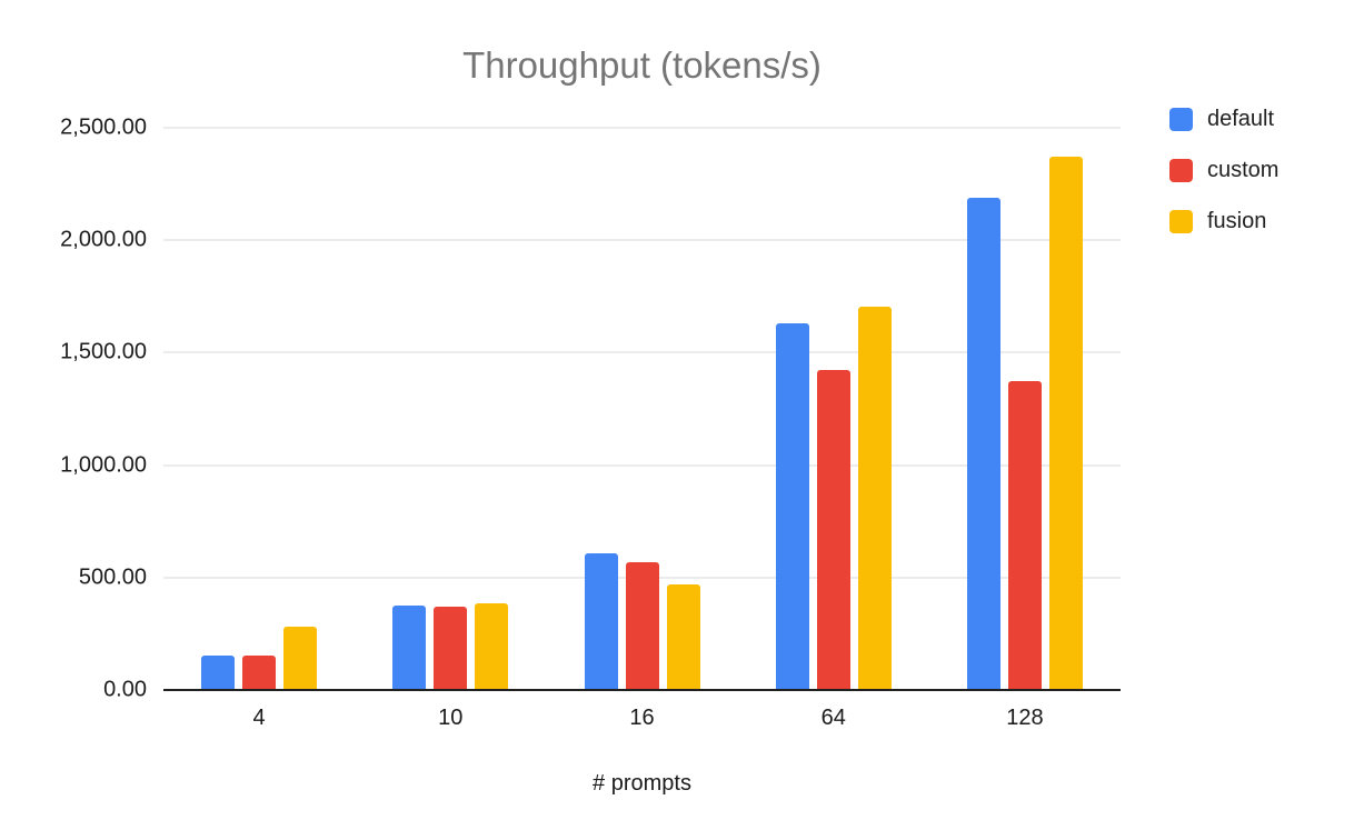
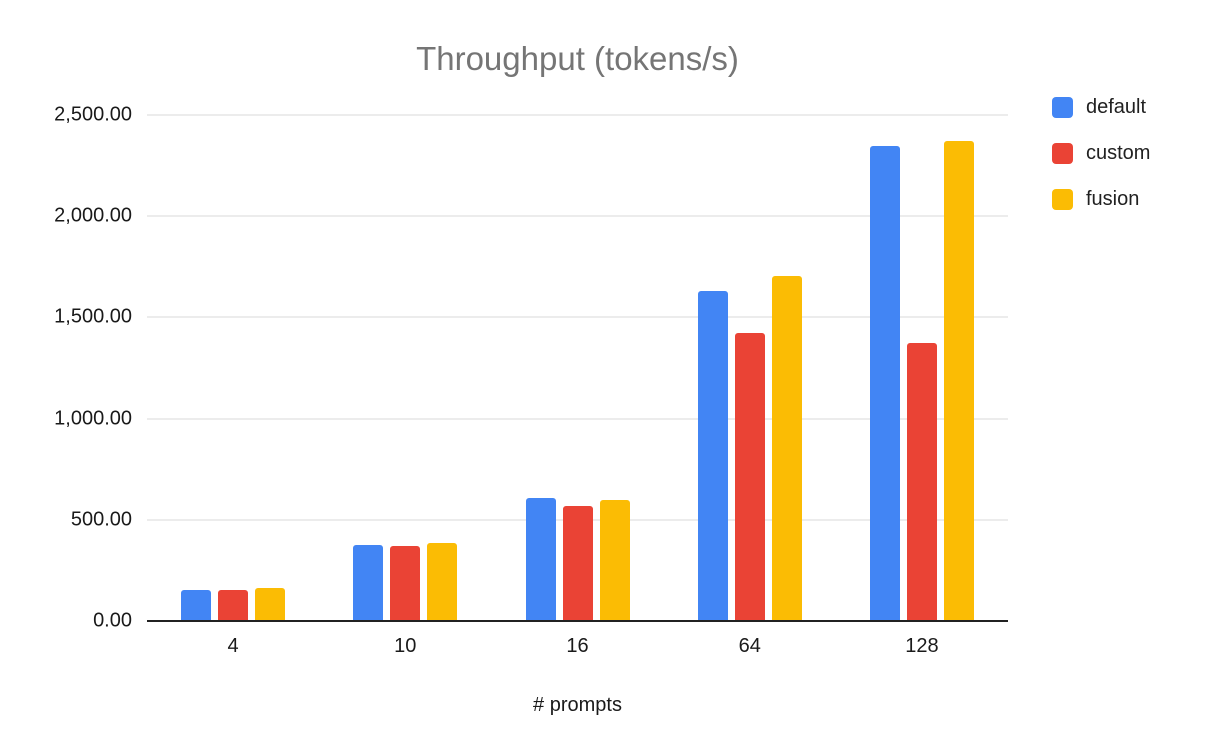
fusion/4: 280 -> 160
fusion/16: 470 -> 600
default/128: 2190 -> 2340
